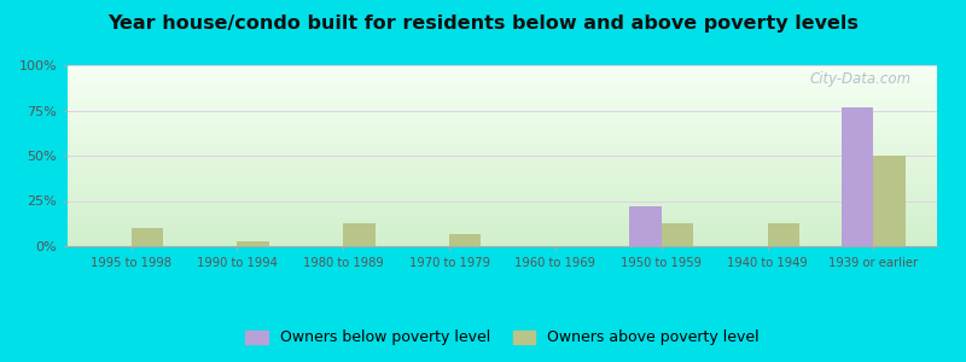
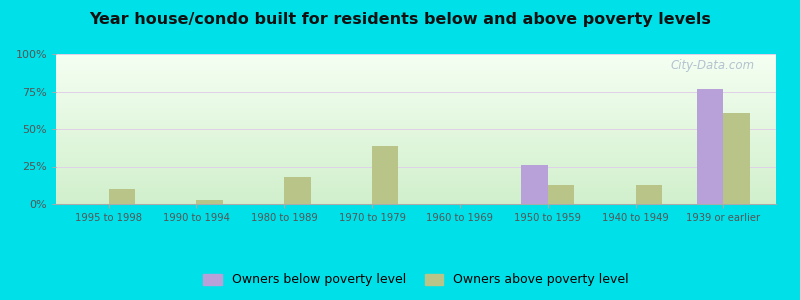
Owners above poverty level/1980 to 1989: 13% -> 18%
Owners above poverty level/1970 to 1979: 7% -> 39%
Owners below poverty level/1950 to 1959: 22% -> 26%
Owners above poverty level/1939 or earlier: 50% -> 61%
